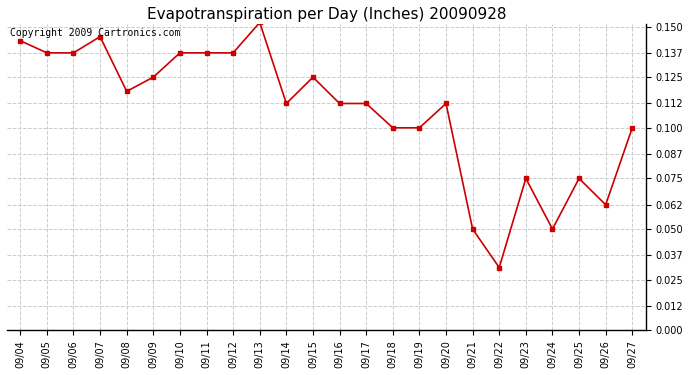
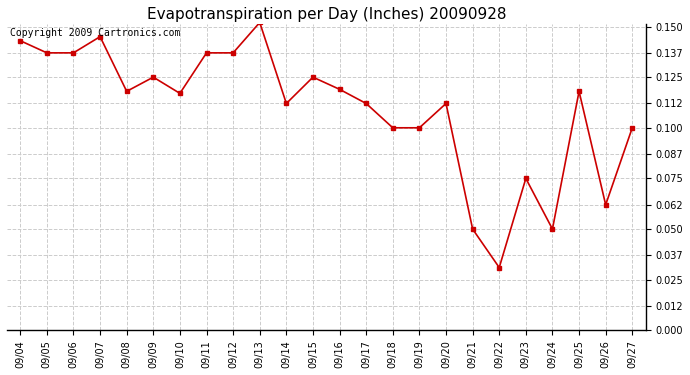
09/10: 0.137 -> 0.117
09/16: 0.112 -> 0.119
09/25: 0.075 -> 0.118
